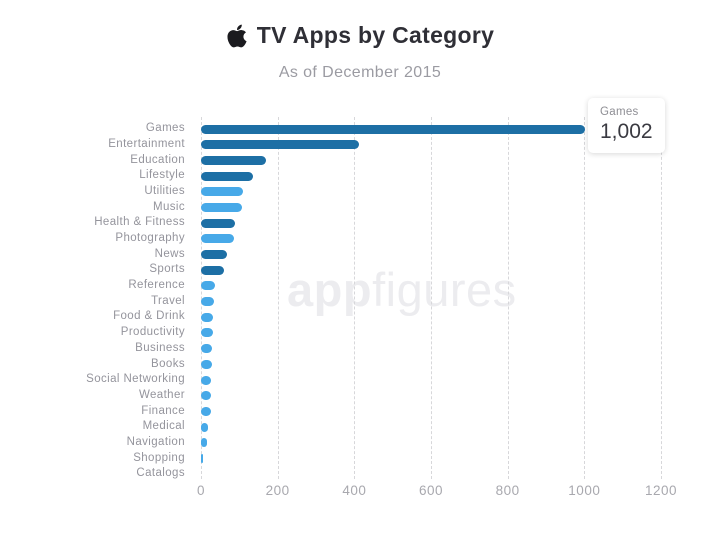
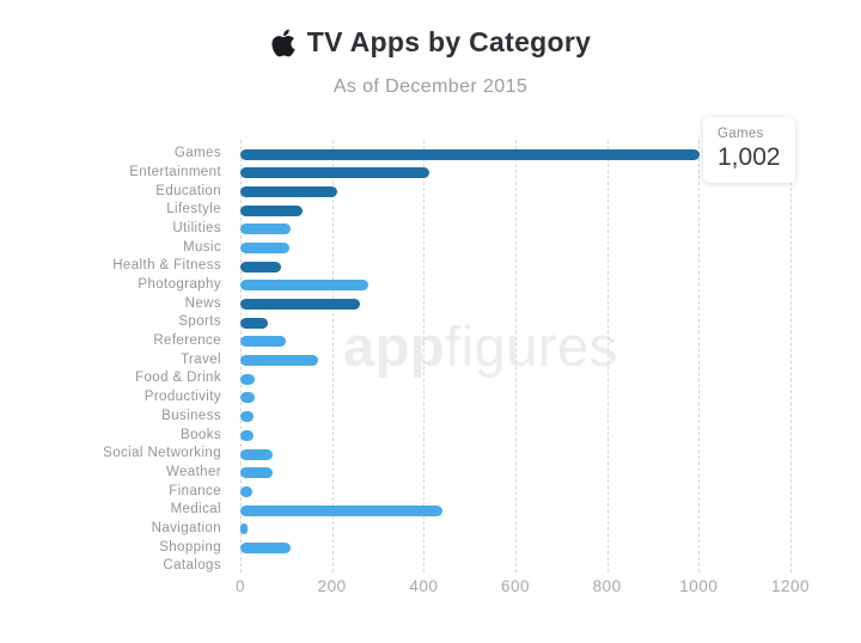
Education: 170 -> 210
Photography: 80 -> 280
News: 70 -> 260
Reference: 40 -> 100
Travel: 40 -> 170
Social Networking: 30 -> 70
Weather: 30 -> 70
Medical: 20 -> 440
Shopping: 10 -> 110
